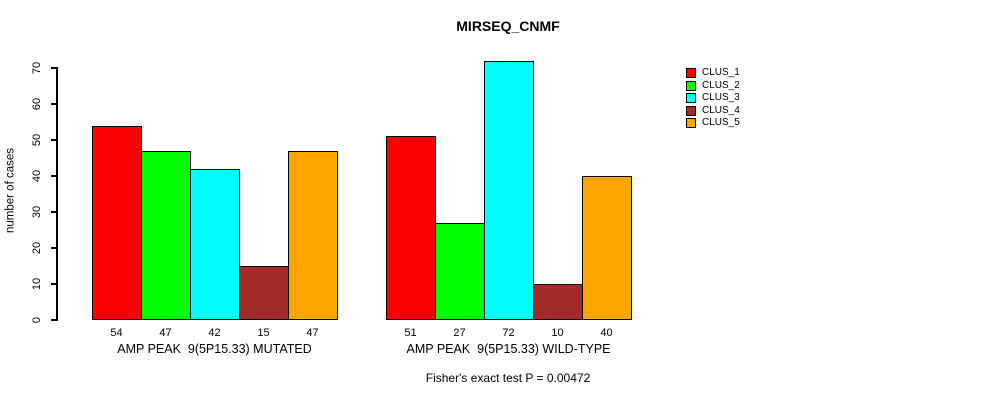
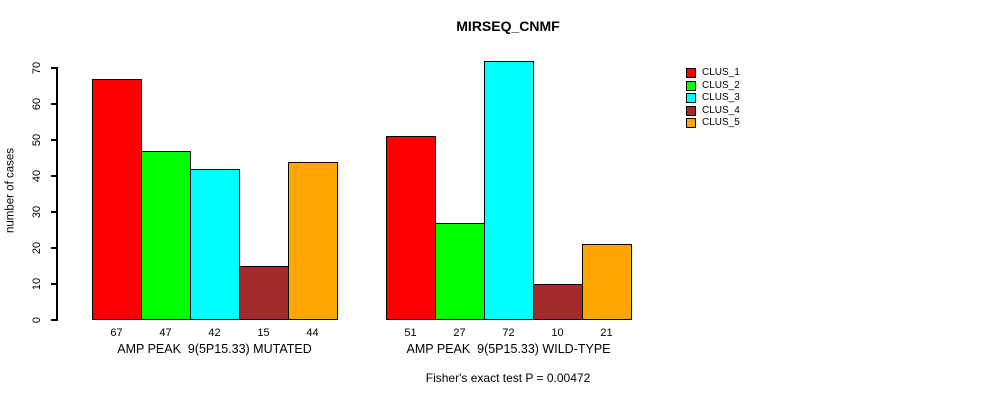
CLUS_1/AMP PEAK 9(5P15.33) MUTATED: 54 -> 67
CLUS_5/AMP PEAK 9(5P15.33) MUTATED: 47 -> 44
CLUS_5/AMP PEAK 9(5P15.33) WILD-TYPE: 40 -> 21
